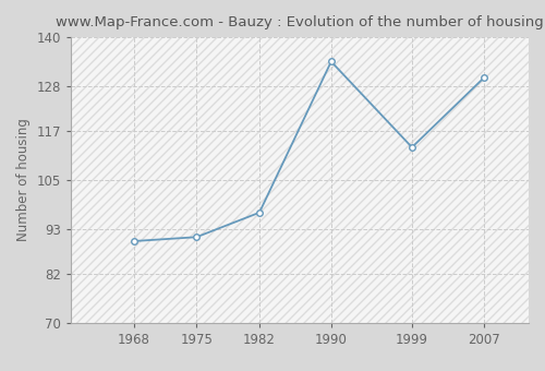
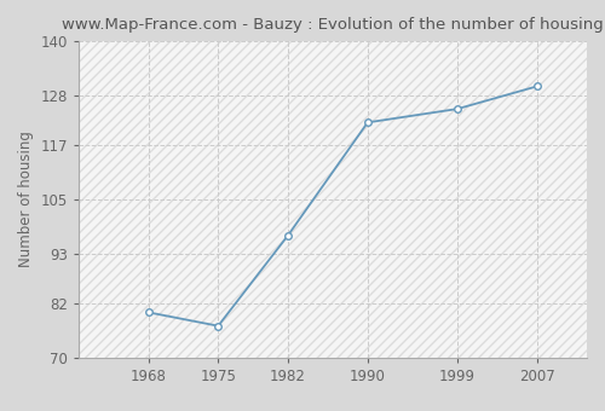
1968: 90 -> 80
1975: 91 -> 77
1990: 134 -> 122
1999: 113 -> 125
